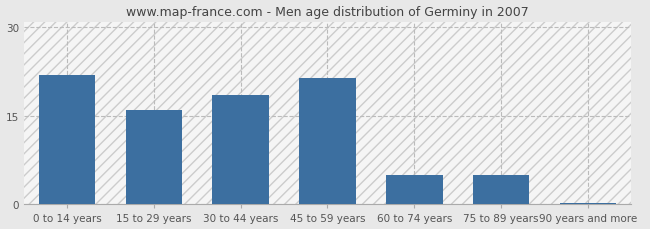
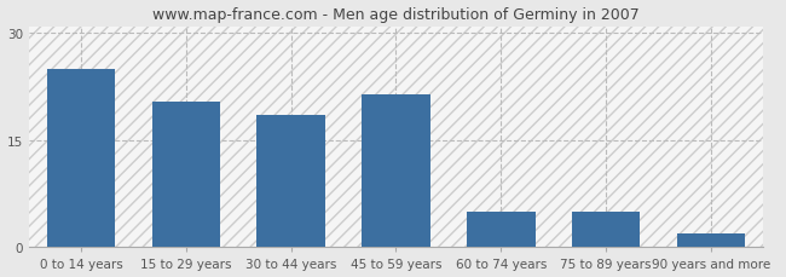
0 to 14 years: 22.0 -> 25.0
15 to 29 years: 16.0 -> 20.4
90 years and more: 0.2 -> 2.0
